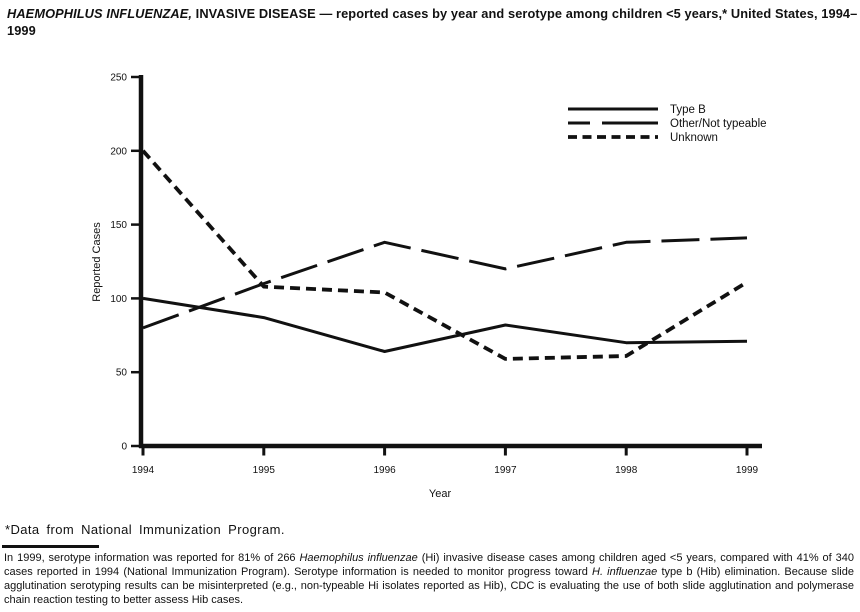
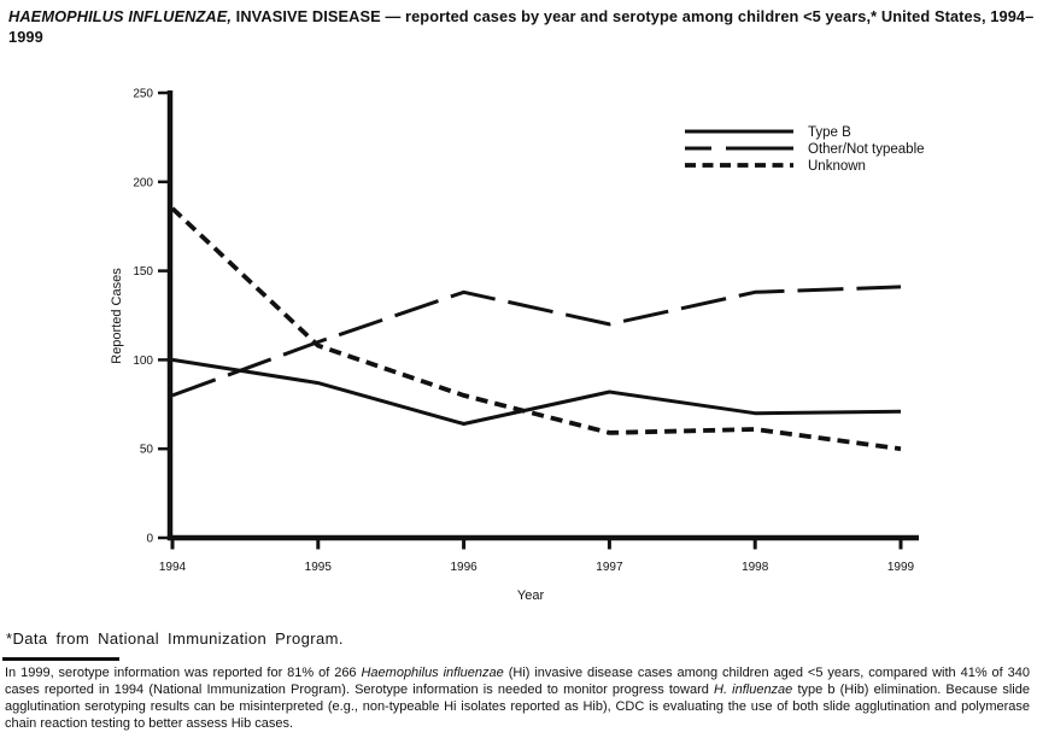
Unknown/1994: 200 -> 185
Unknown/1996: 104 -> 80
Unknown/1999: 111 -> 50
